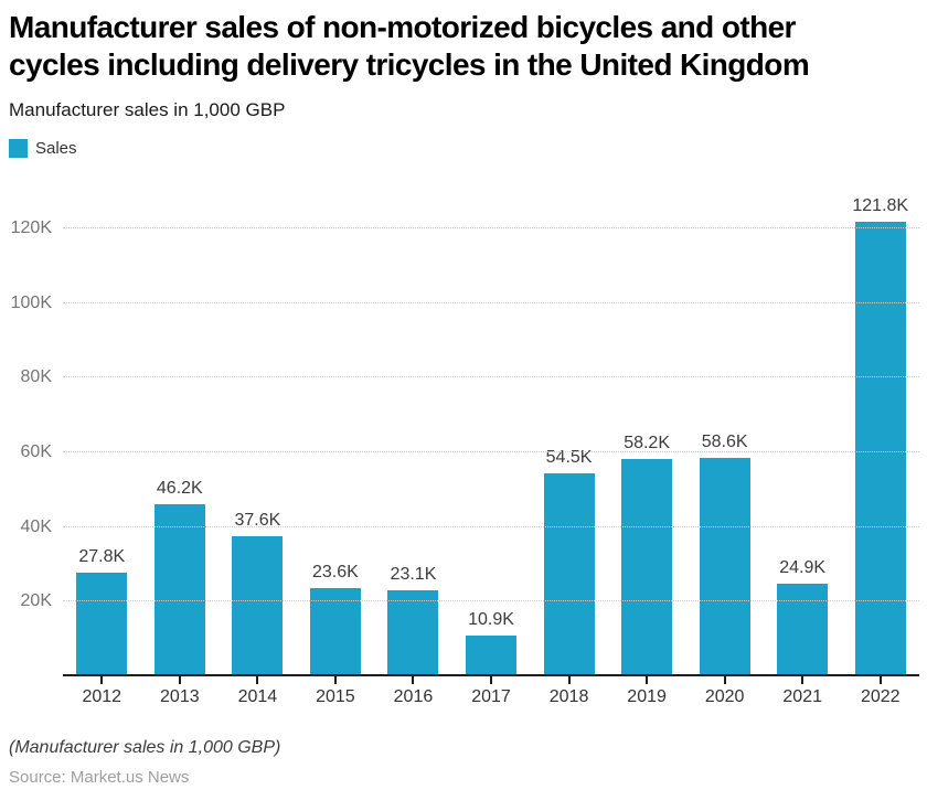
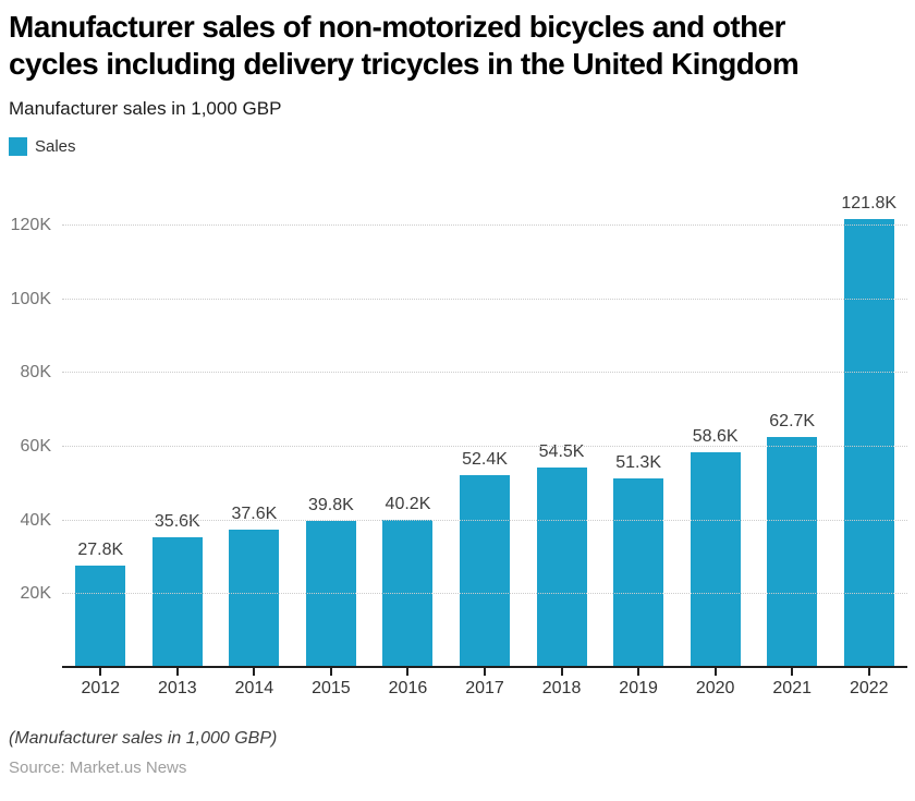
2013: 46.2K -> 35.6K
2015: 23.6K -> 39.8K
2016: 23.1K -> 40.2K
2017: 10.9K -> 52.4K
2019: 58.2K -> 51.3K
2021: 24.9K -> 62.7K
